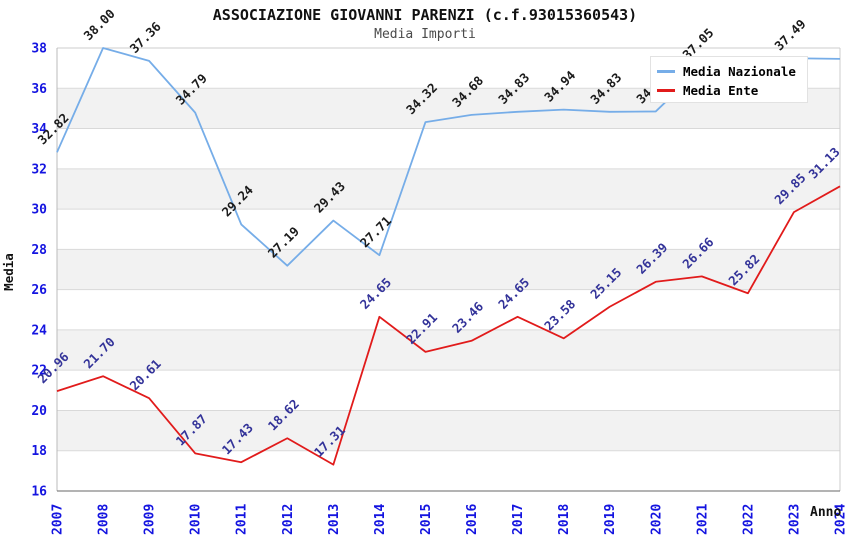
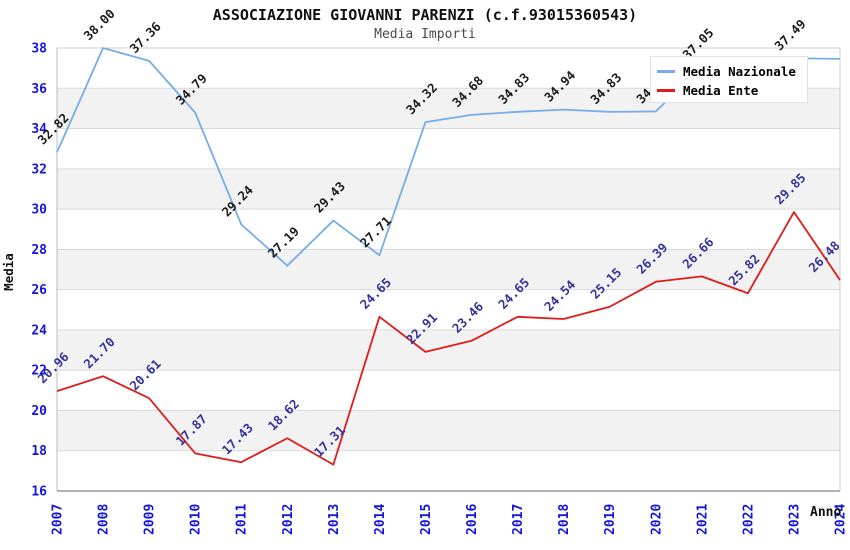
Media Ente/2018: 23.58 -> 24.54
Media Ente/2024: 31.13 -> 26.48
